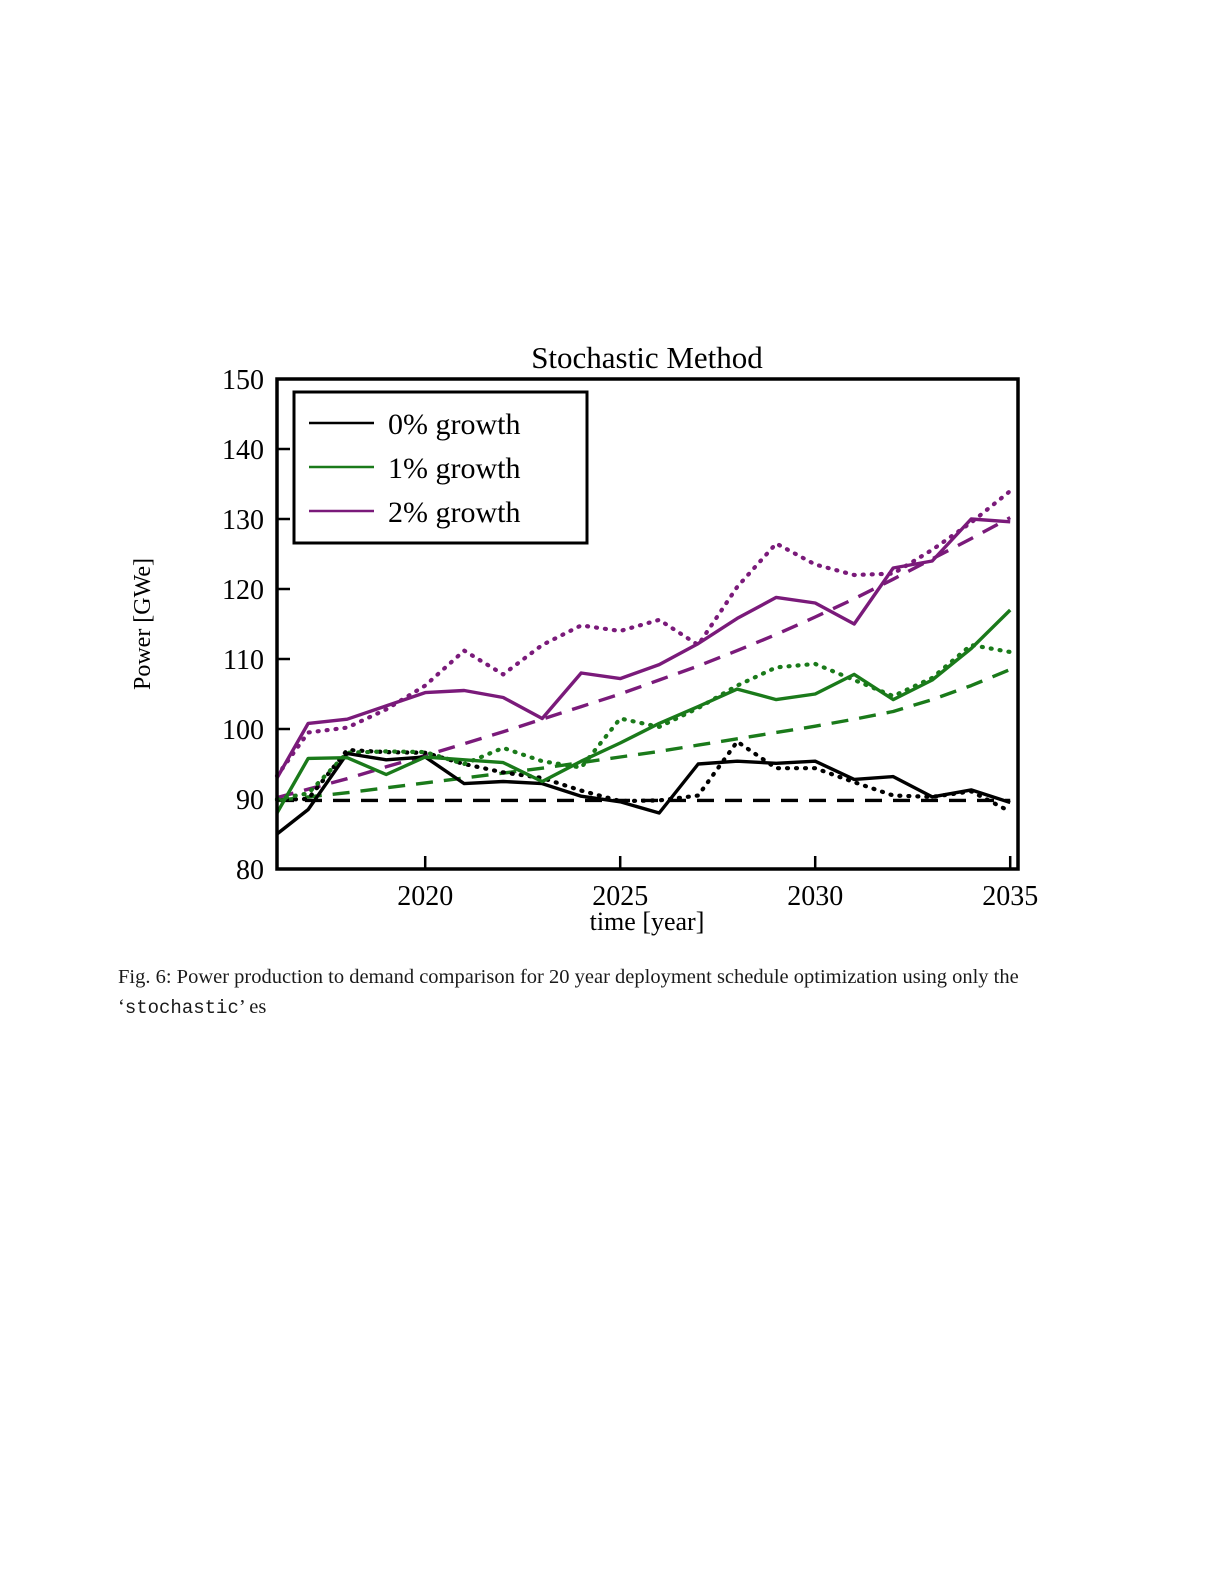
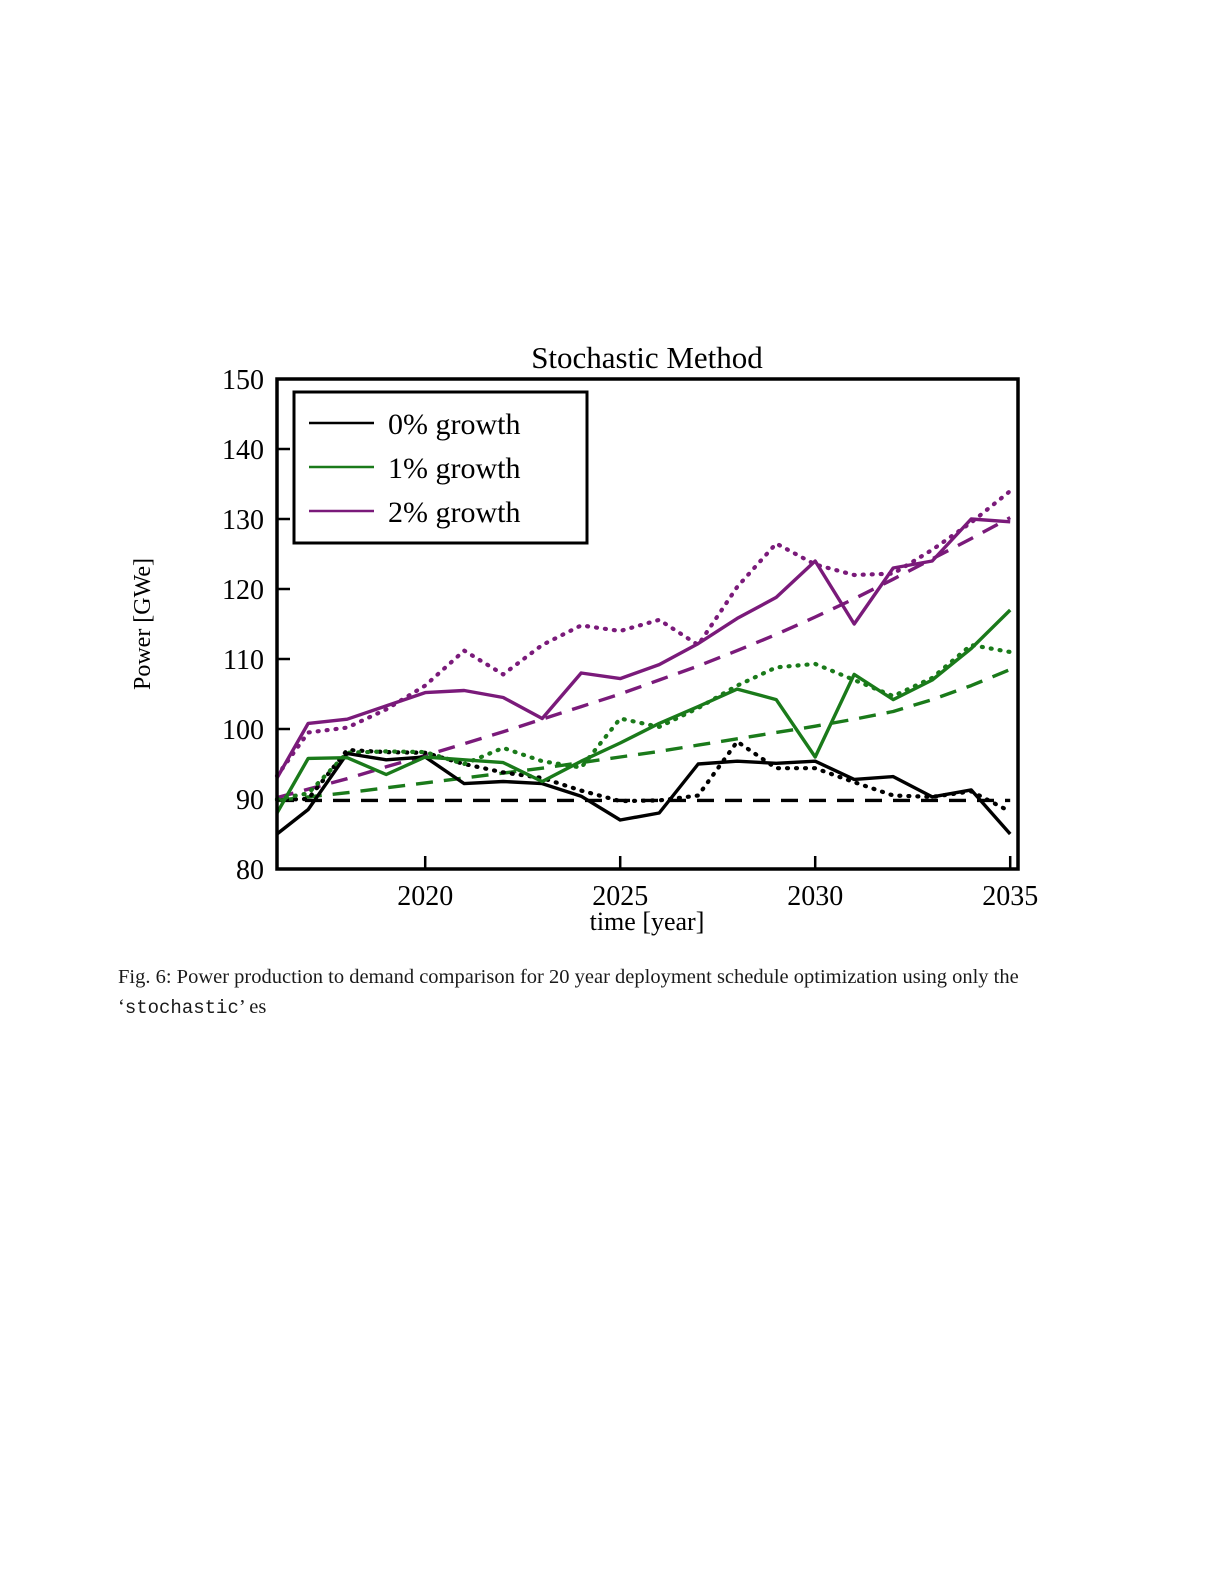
0% growth/2025: 90 -> 87
1% growth/2030: 105 -> 96
2% growth/2030: 118 -> 124
0% growth/2035: 90 -> 85
